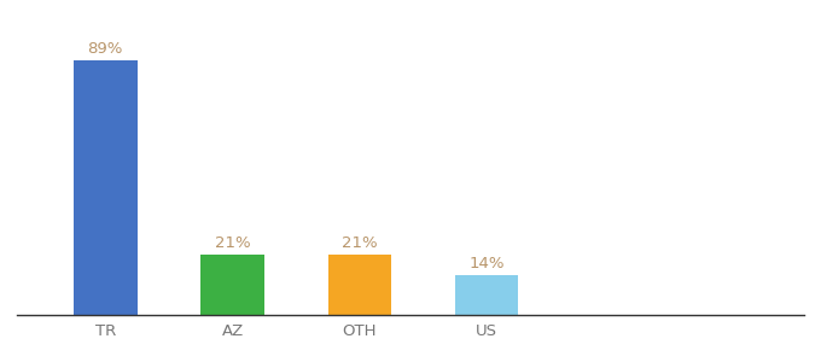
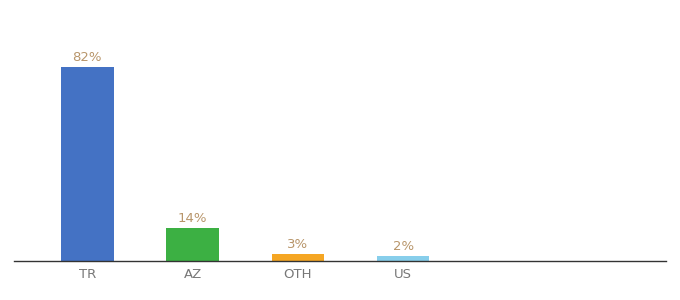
TR: 89% -> 82%
AZ: 21% -> 14%
OTH: 21% -> 3%
US: 14% -> 2%
